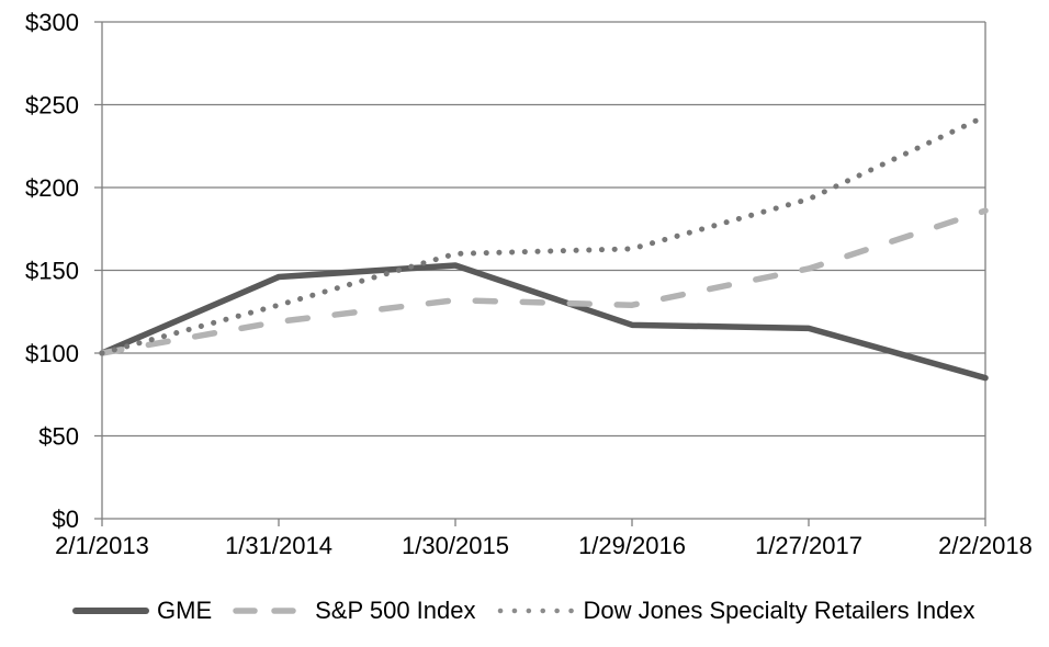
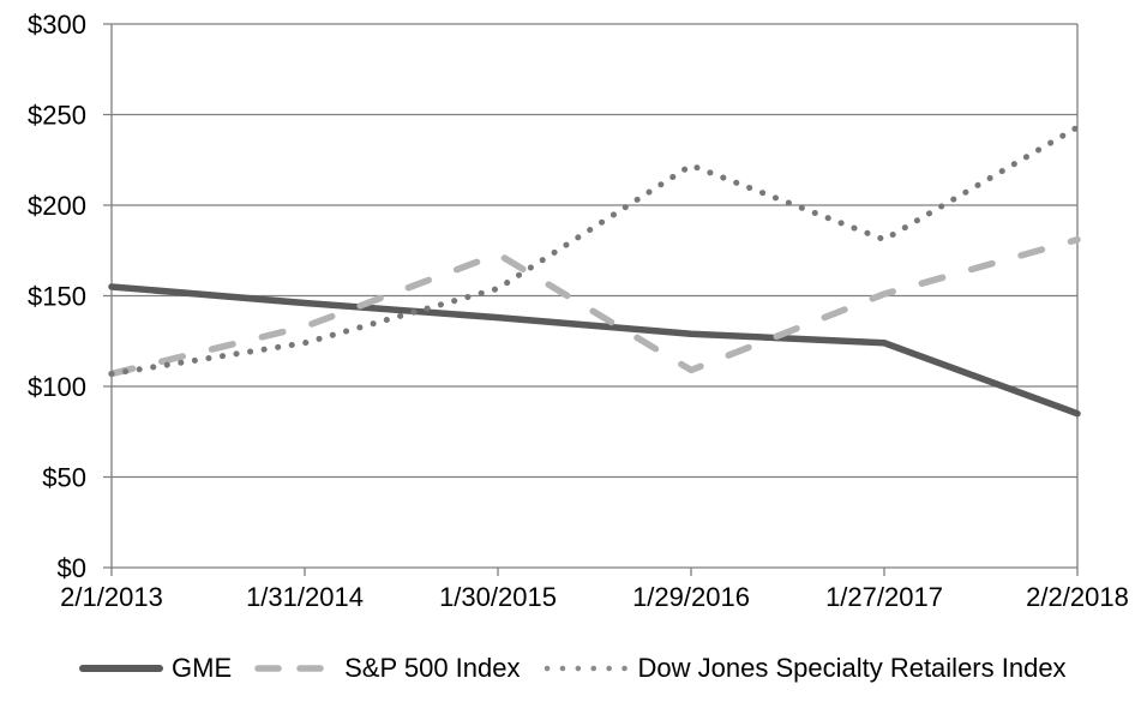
GME/2/1/2013: $100 -> $155
S&P 500 Index/2/1/2013: $100 -> $107
Dow Jones Specialty Retailers Index/2/1/2013: $100 -> $107
S&P 500 Index/1/31/2014: $119 -> $133
Dow Jones Specialty Retailers Index/1/31/2014: $129 -> $124
GME/1/30/2015: $153 -> $138
S&P 500 Index/1/30/2015: $132 -> $173
Dow Jones Specialty Retailers Index/1/30/2015: $160 -> $154
GME/1/29/2016: $117 -> $129
S&P 500 Index/1/29/2016: $129 -> $109
Dow Jones Specialty Retailers Index/1/29/2016: $163 -> $222
GME/1/27/2017: $115 -> $124
Dow Jones Specialty Retailers Index/1/27/2017: $193 -> $181
S&P 500 Index/2/2/2018: $186 -> $181
